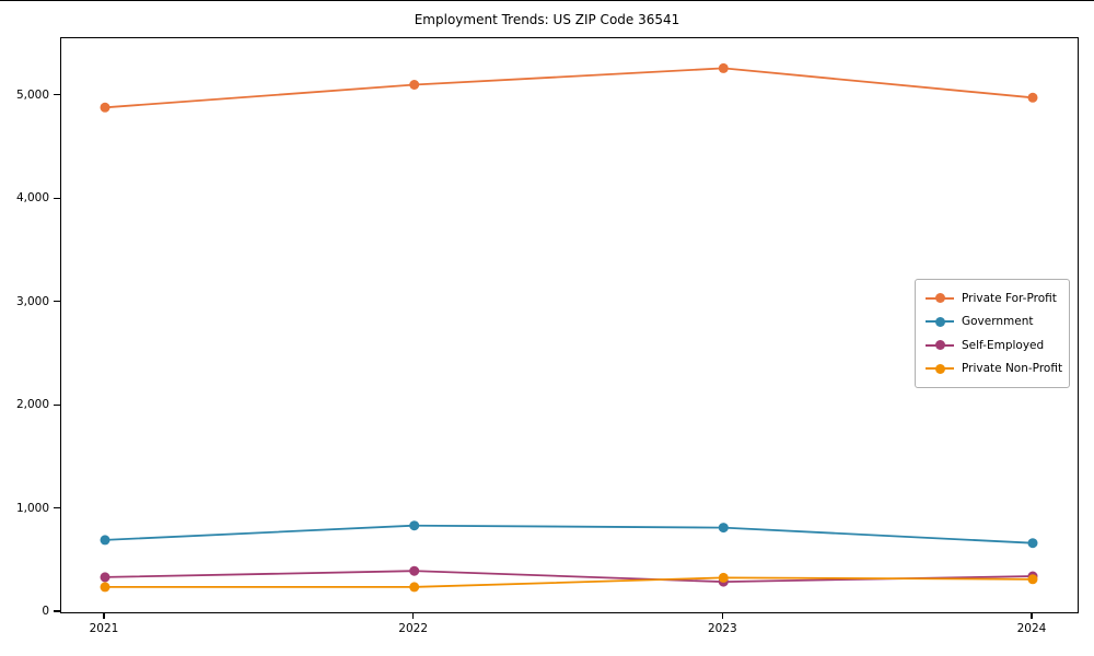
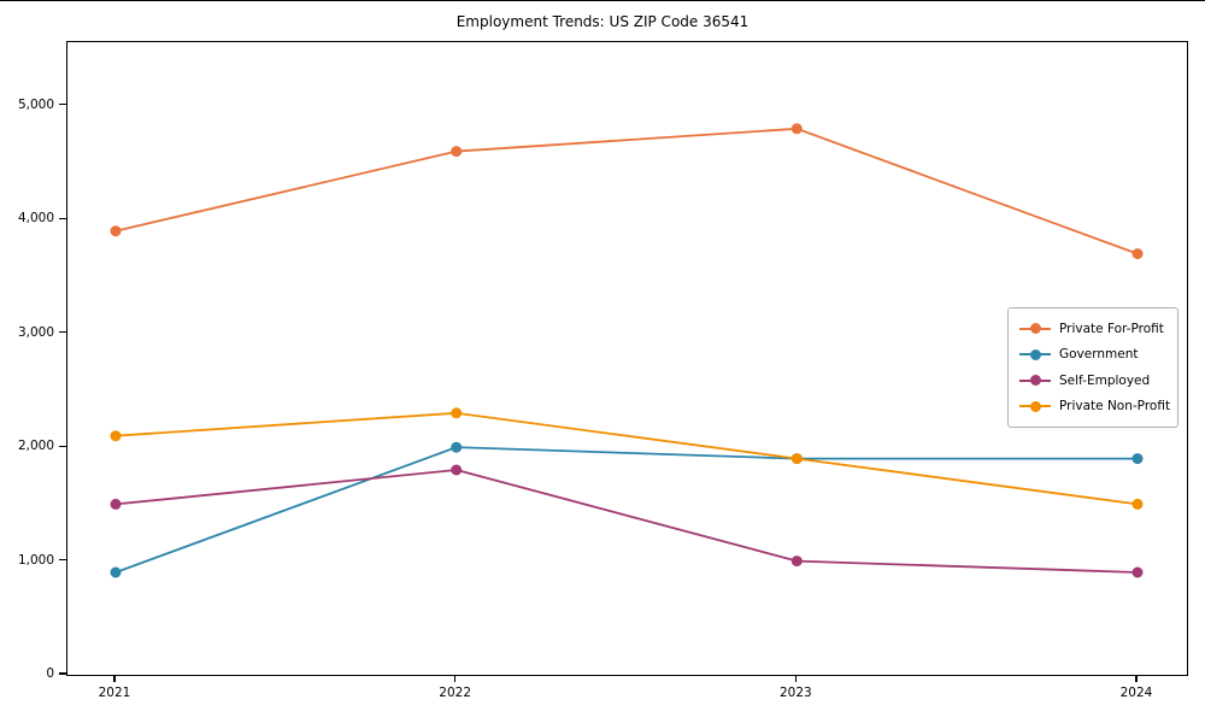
Private For-Profit/2021: 4900 -> 3900
Government/2021: 700 -> 900
Self-Employed/2021: 300 -> 1500
Private Non-Profit/2021: 200 -> 2100
Private For-Profit/2022: 5100 -> 4600
Government/2022: 800 -> 2000
Self-Employed/2022: 400 -> 1800
Private Non-Profit/2022: 200 -> 2300
Private For-Profit/2023: 5300 -> 4800
Government/2023: 800 -> 1900
Self-Employed/2023: 300 -> 1000
Private Non-Profit/2023: 300 -> 1900
Private For-Profit/2024: 5000 -> 3700
Government/2024: 700 -> 1900
Self-Employed/2024: 400 -> 900
Private Non-Profit/2024: 300 -> 1500
